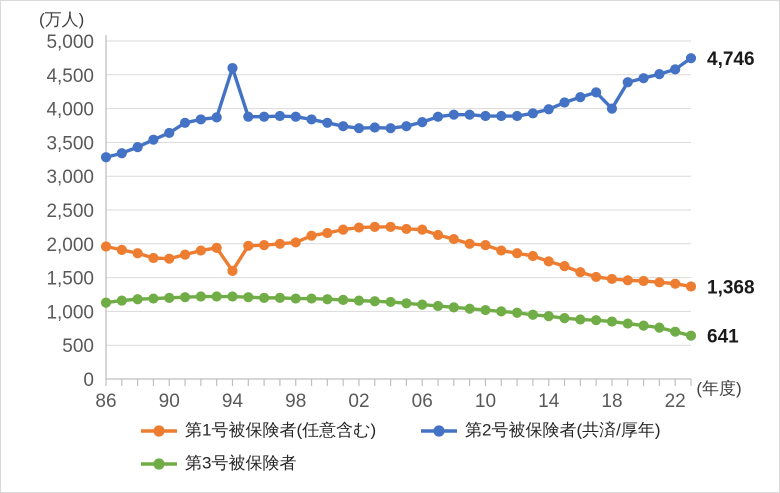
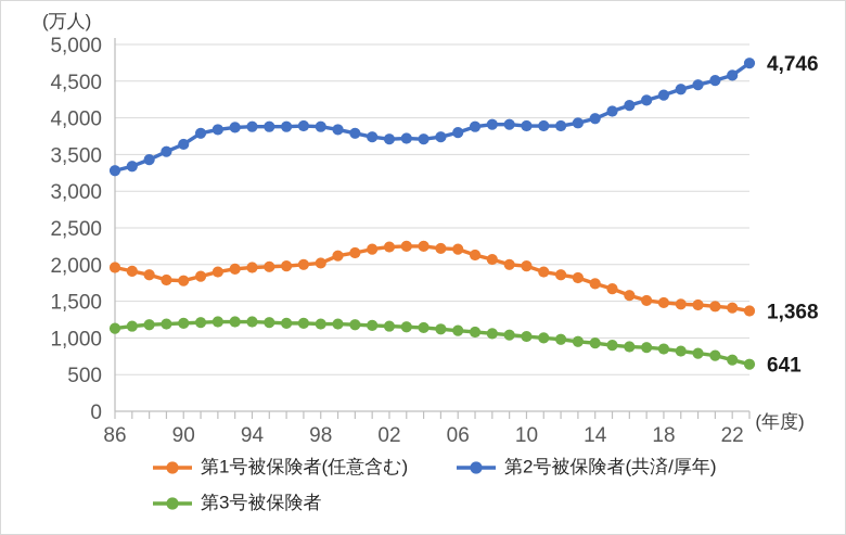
第1号被保険者(任意含む)/94: 1600 -> 2000
第2号被保険者(共済/厚年)/94: 4600 -> 3900
第2号被保険者(共済/厚年)/18: 4000 -> 4300
